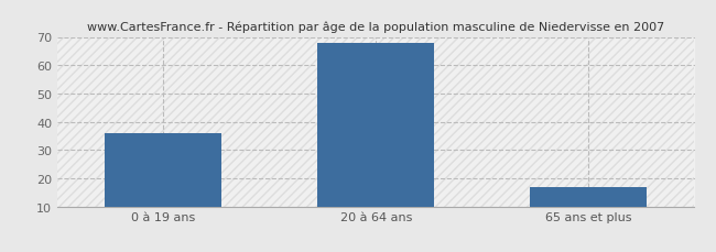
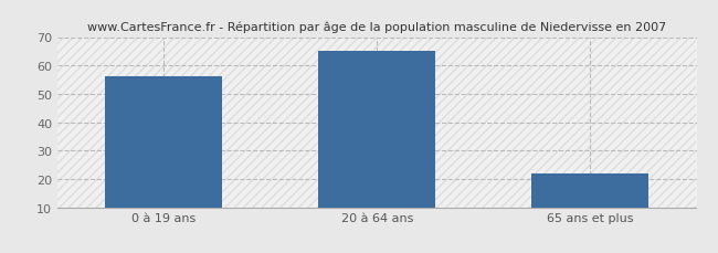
0 à 19 ans: 36 -> 56
20 à 64 ans: 68 -> 65
65 ans et plus: 17 -> 22
